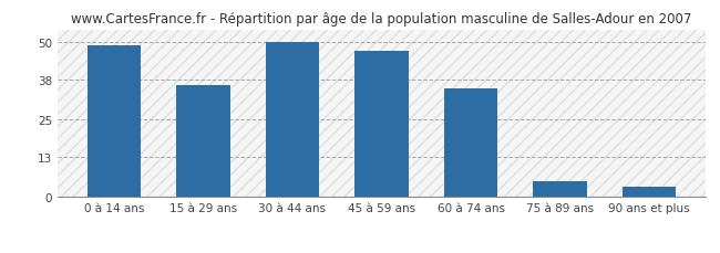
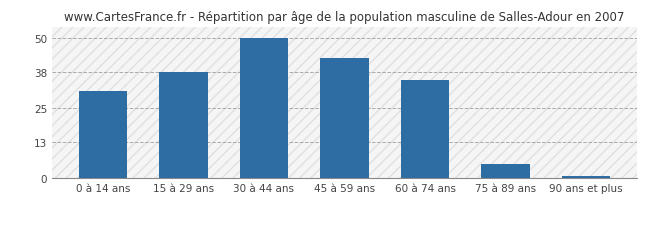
0 à 14 ans: 49.0 -> 31.0
15 à 29 ans: 36.0 -> 38.0
45 à 59 ans: 47.0 -> 43.0
90 ans et plus: 3.5 -> 0.8
